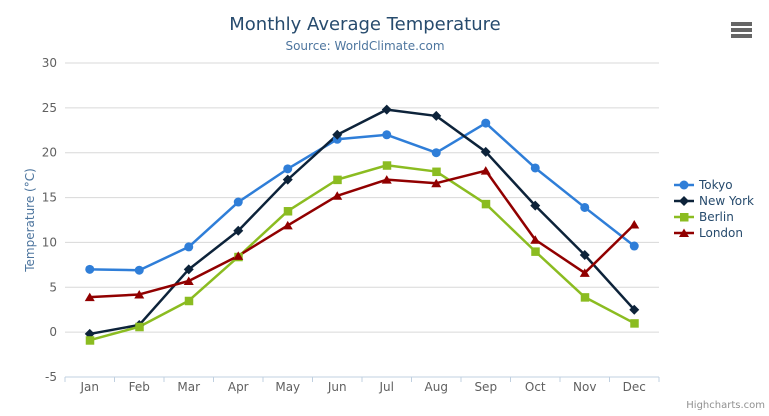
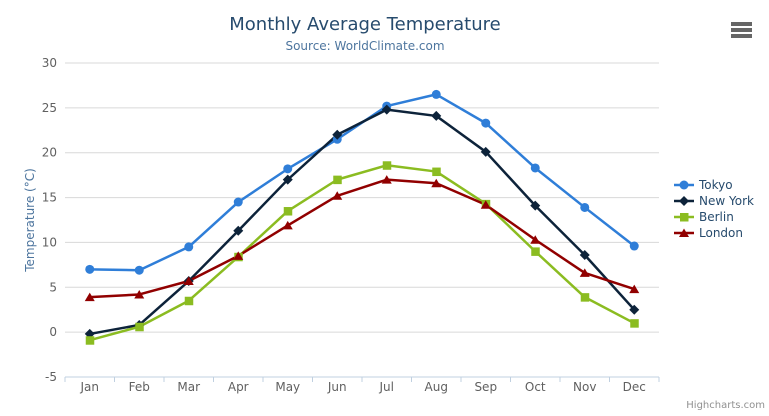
New York/Mar: 7 -> 6
Tokyo/Jul: 22 -> 25
Tokyo/Aug: 20 -> 26
London/Sep: 18 -> 14
London/Dec: 12 -> 5
